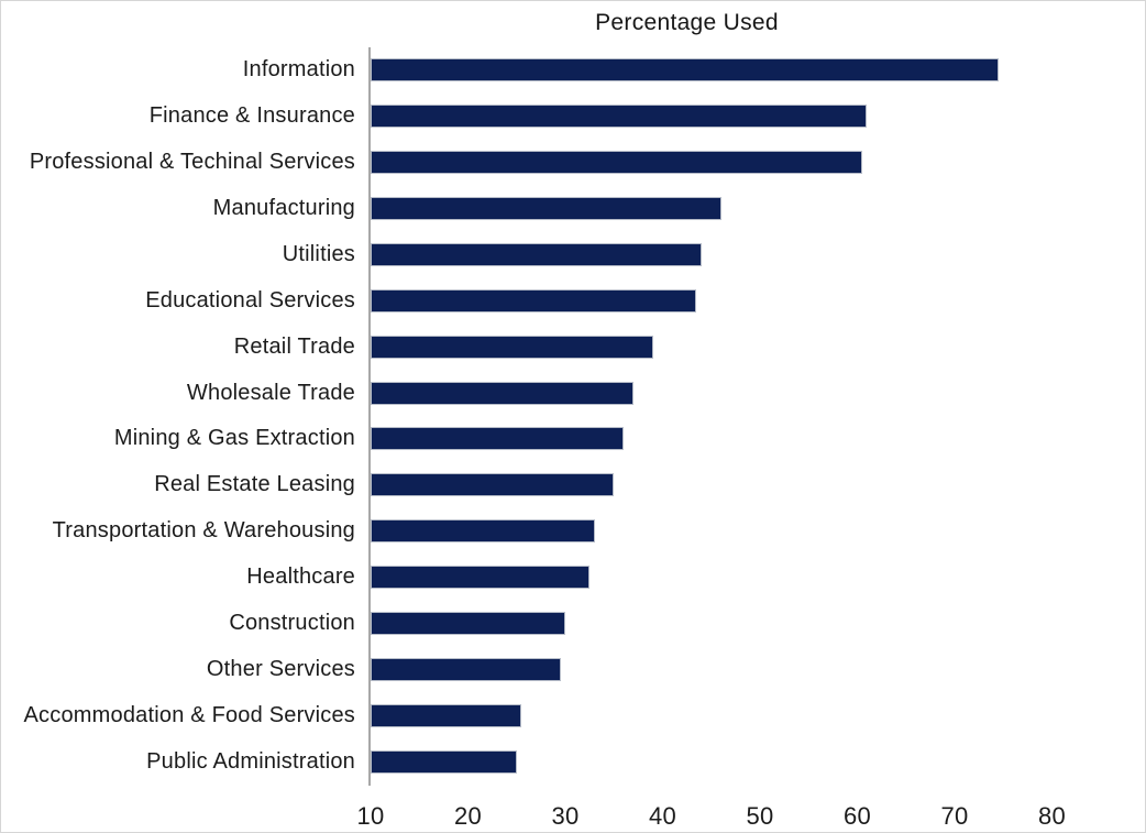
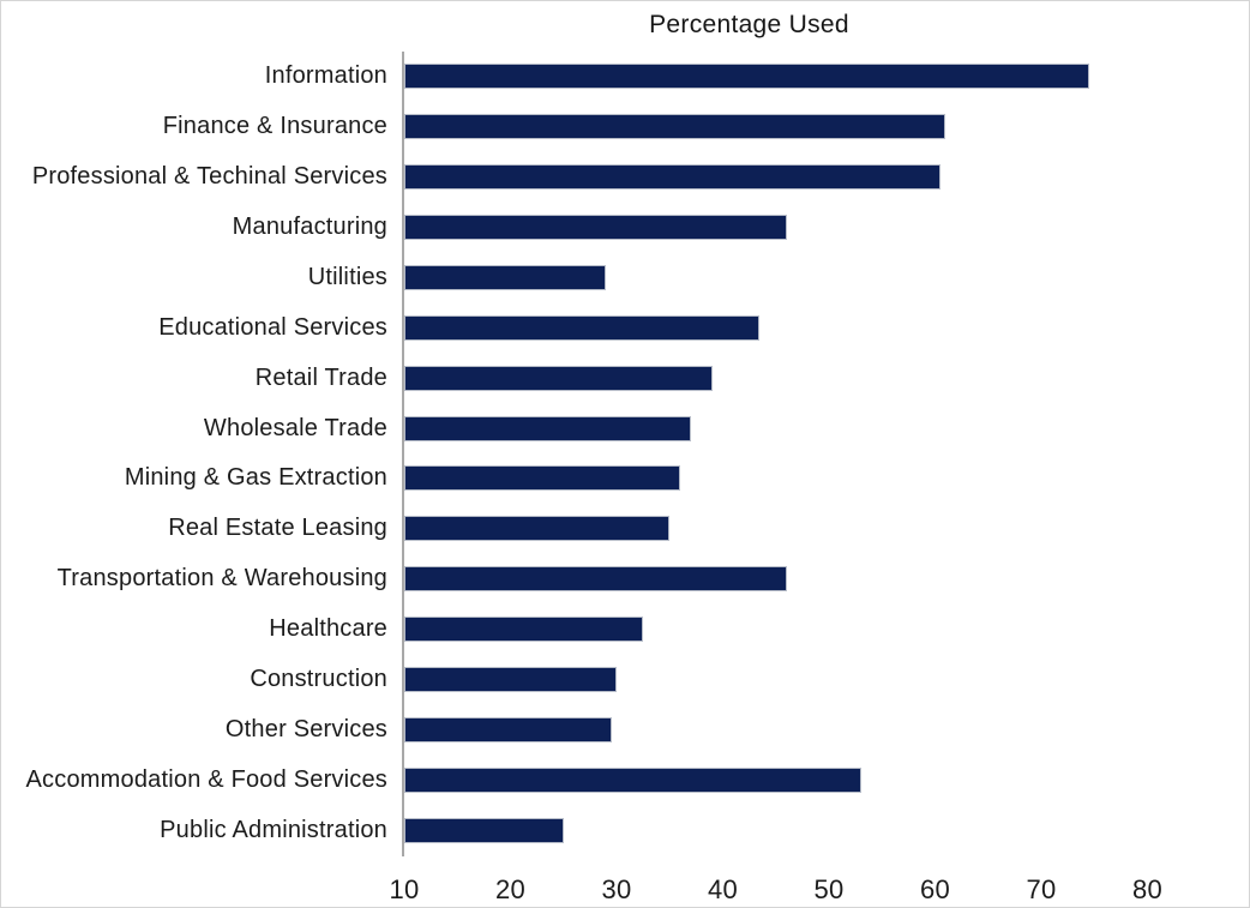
Utilities: 44 -> 29
Transportation & Warehousing: 33 -> 46
Accommodation & Food Services: 26 -> 53
